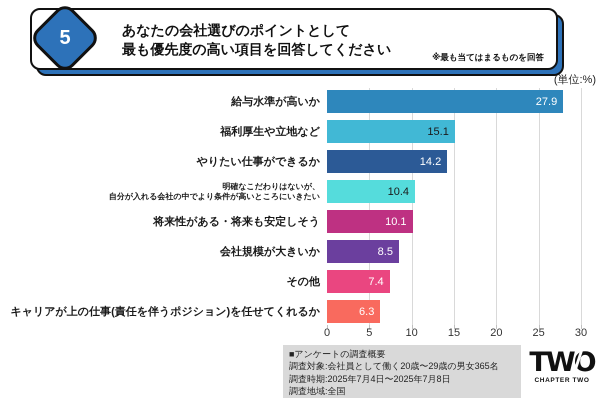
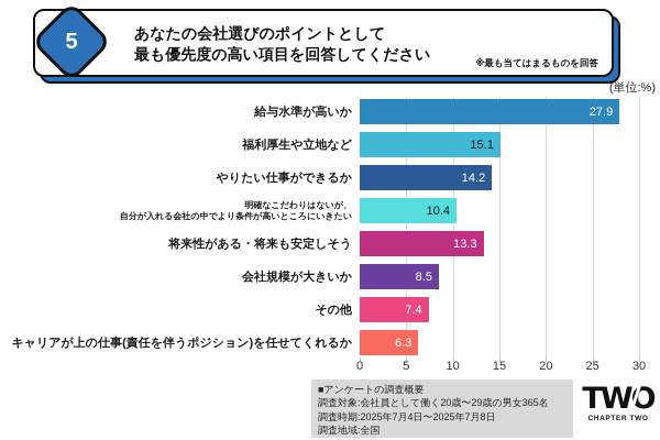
将来性がある・将来も安定しそう: 10.1 -> 13.3
